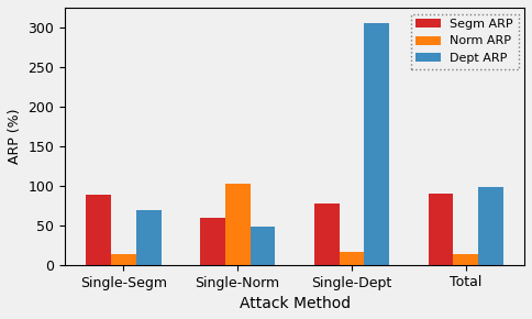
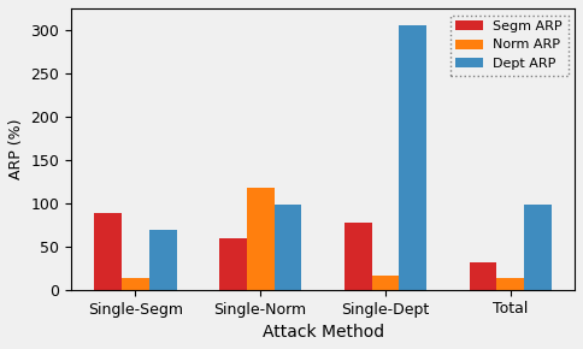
Norm ARP/Single-Norm: 102 -> 118
Dept ARP/Single-Norm: 48 -> 98
Segm ARP/Total: 90 -> 32
